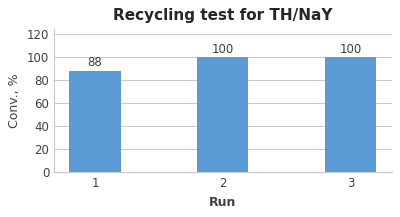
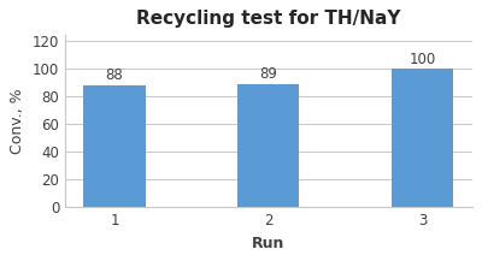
2: 100 -> 89
